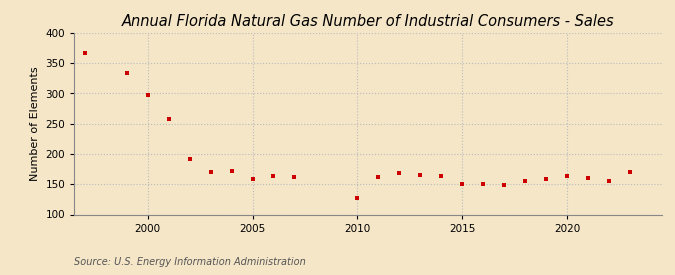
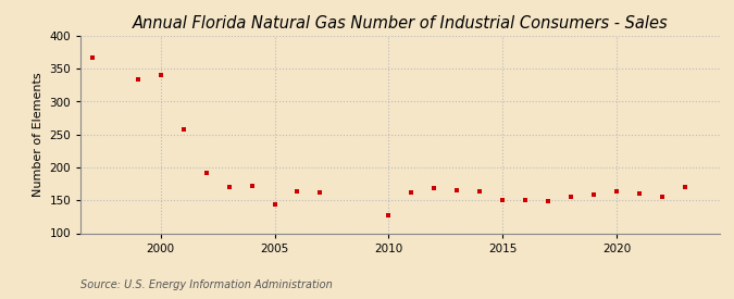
2000: 298 -> 340
2005: 158 -> 144
